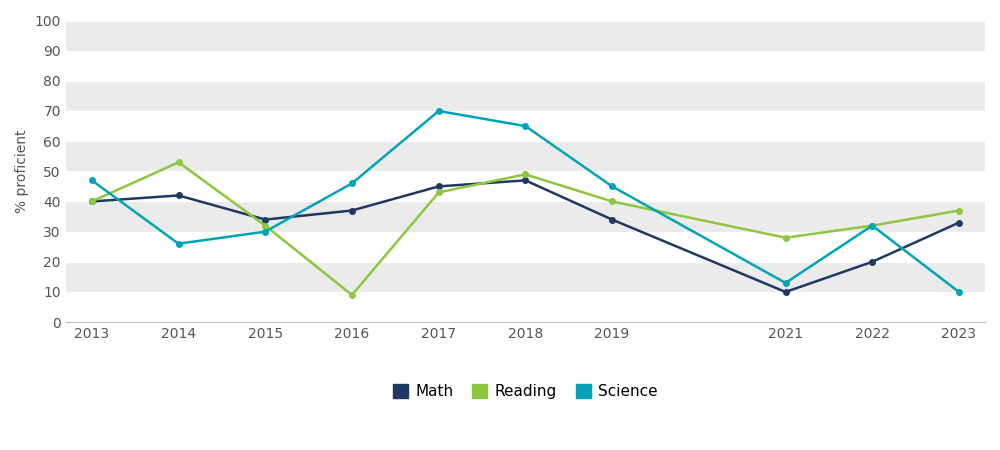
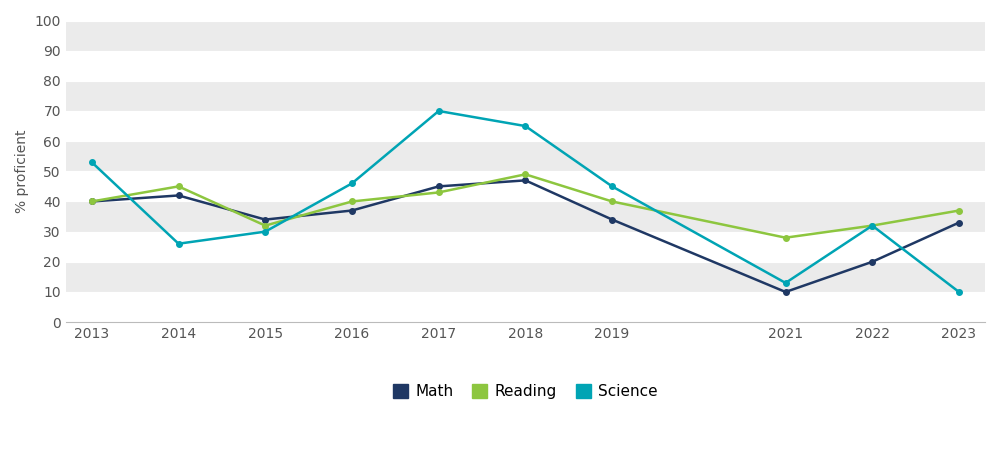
Science/2013: 47 -> 53
Reading/2014: 53 -> 45
Reading/2016: 9 -> 40
